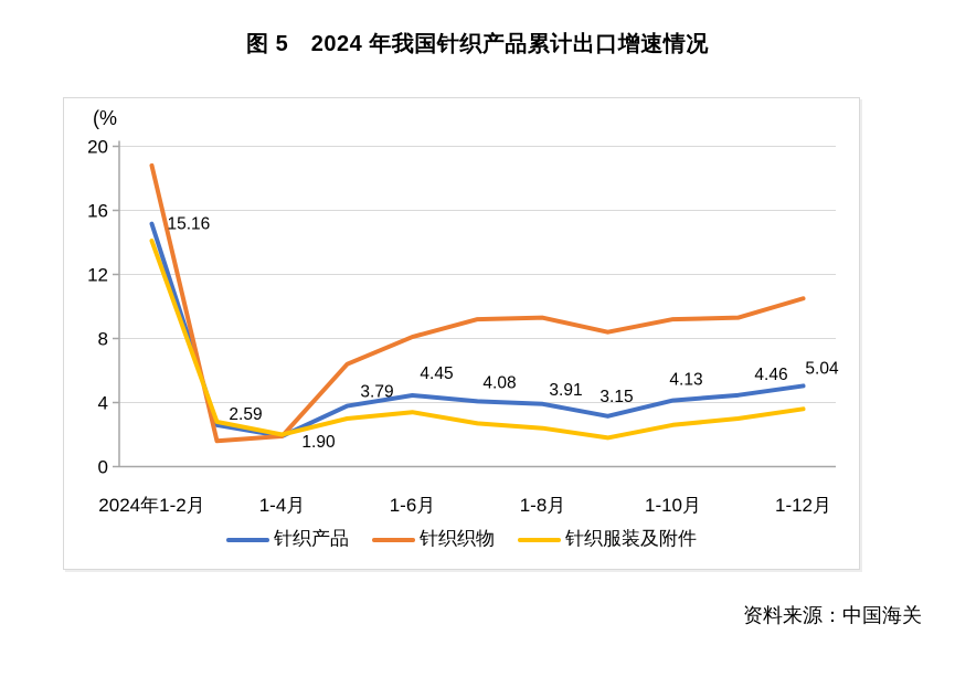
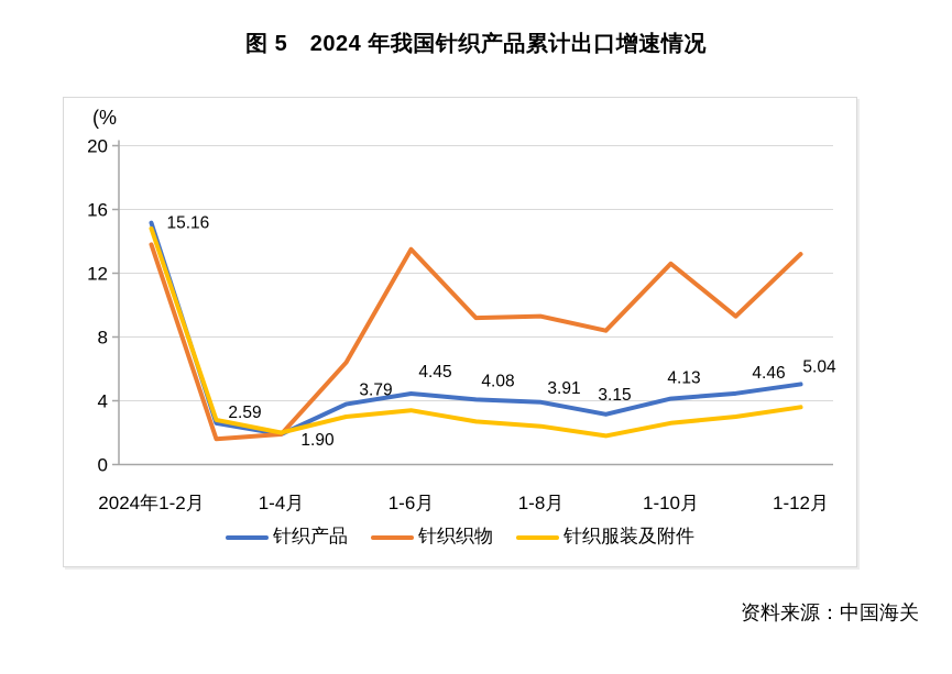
针织织物/2024年1-2月: 18.8 -> 13.8
针织服装及附件/2024年1-2月: 14.1 -> 14.8
针织织物/1-6月: 8.1 -> 13.5
针织织物/1-10月: 9.2 -> 12.6
针织织物/1-12月: 10.5 -> 13.2
